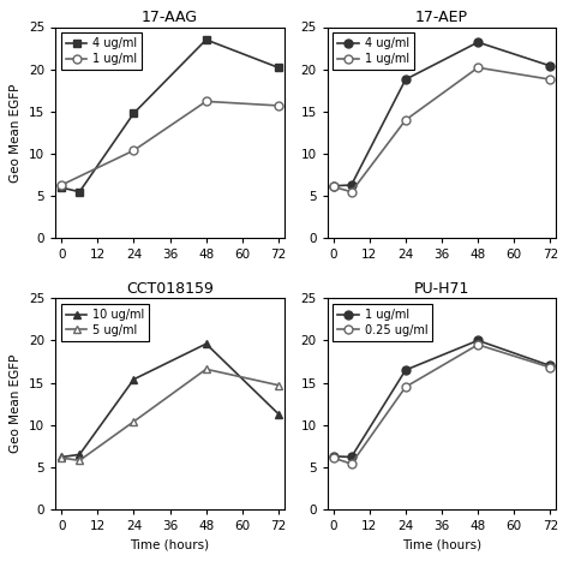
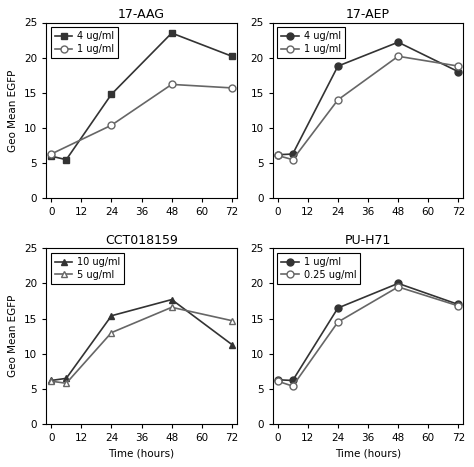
17-AEP/4 ug/ml/48: 23.2 -> 22.2
17-AEP/4 ug/ml/72: 20.4 -> 18.0
CCT018159/5 ug/ml/24: 10.4 -> 13.0
CCT018159/10 ug/ml/48: 19.6 -> 17.7
